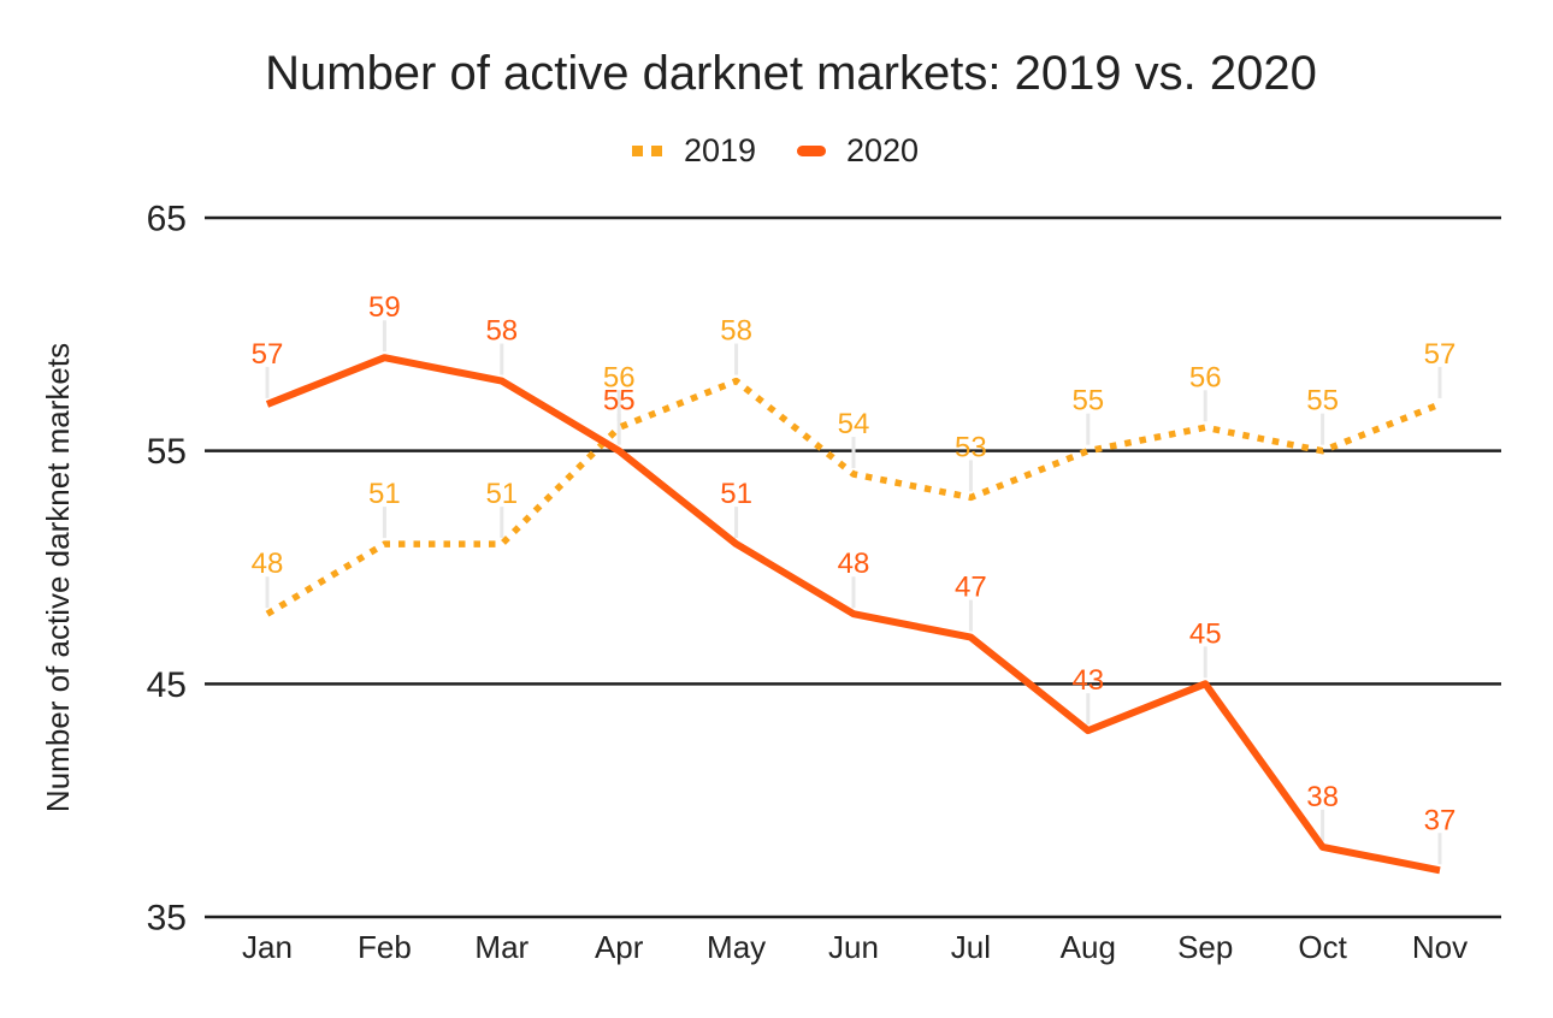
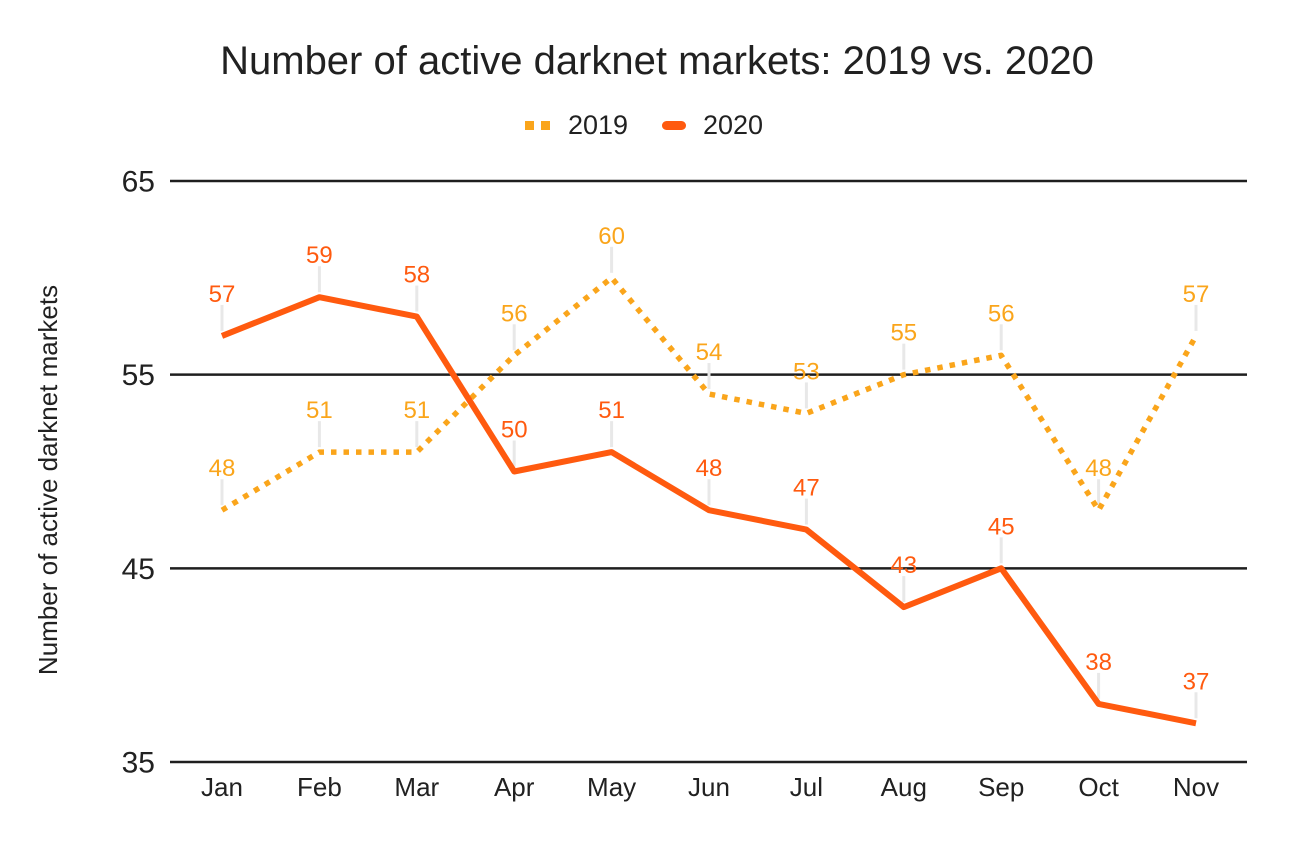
2020/Apr: 55 -> 50
2019/May: 58 -> 60
2019/Oct: 55 -> 48
